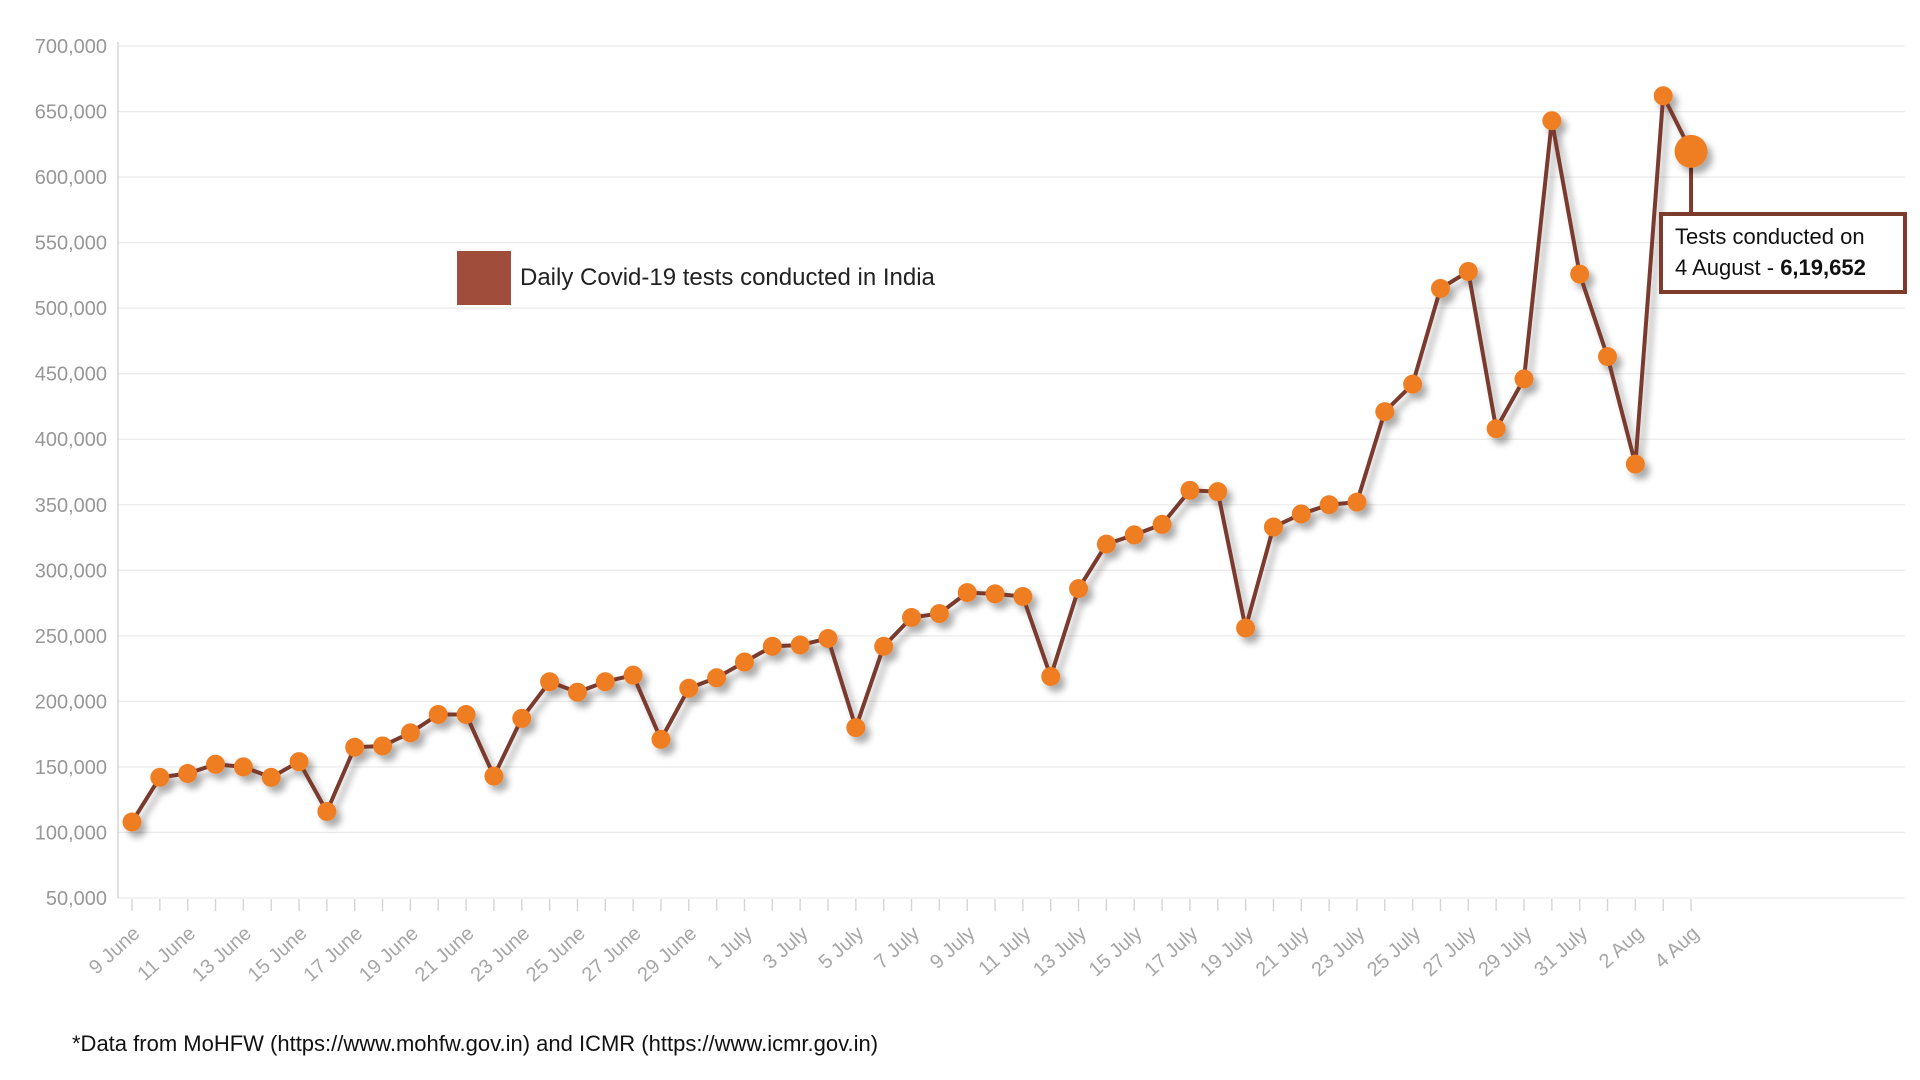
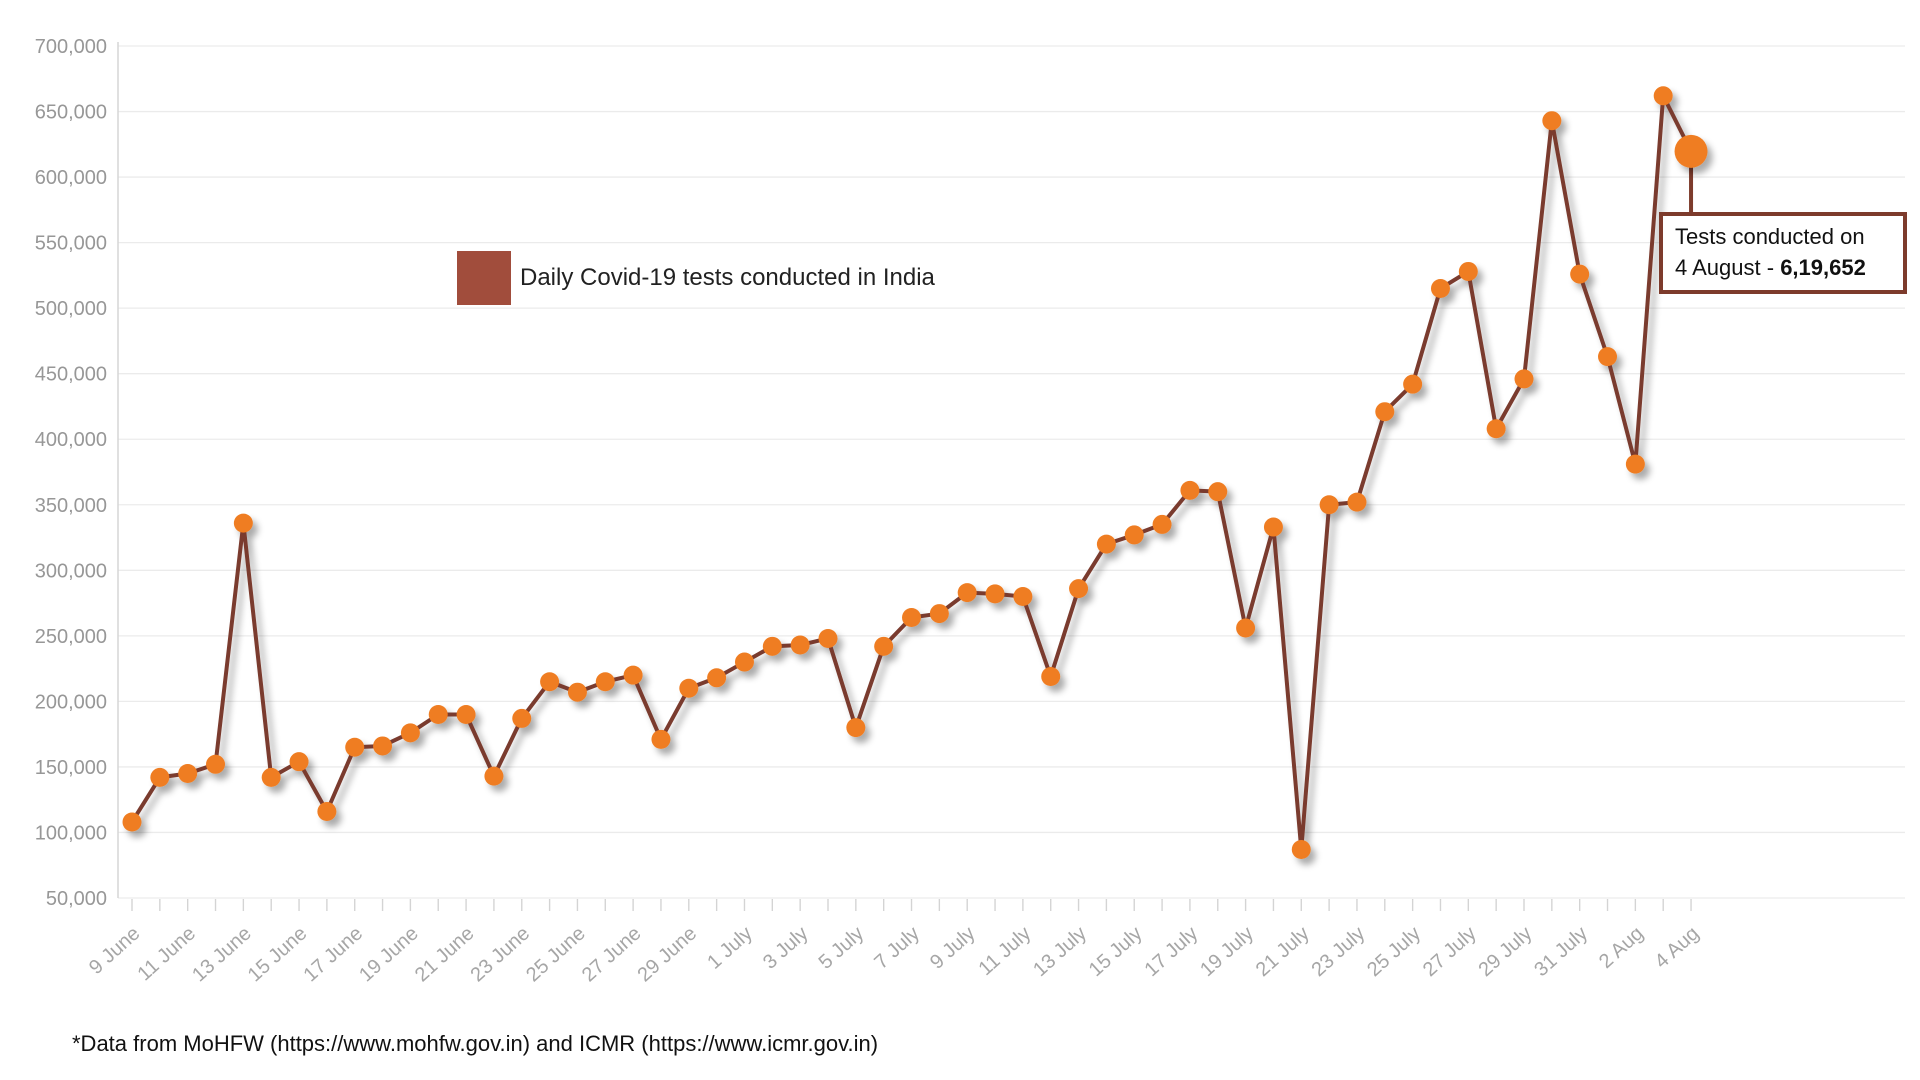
13 June: 150000 -> 336000
21 July: 343000 -> 87000
